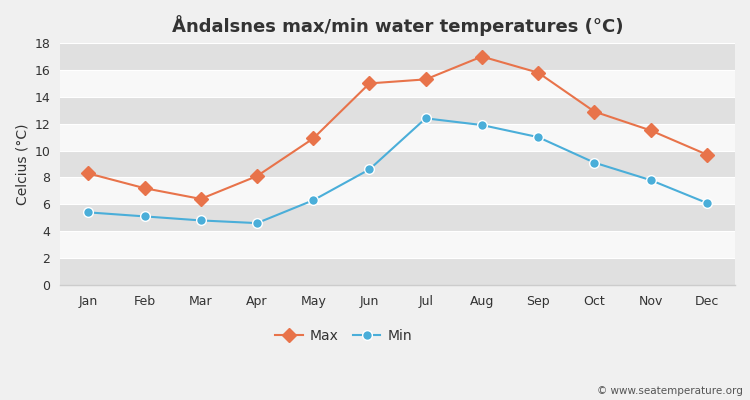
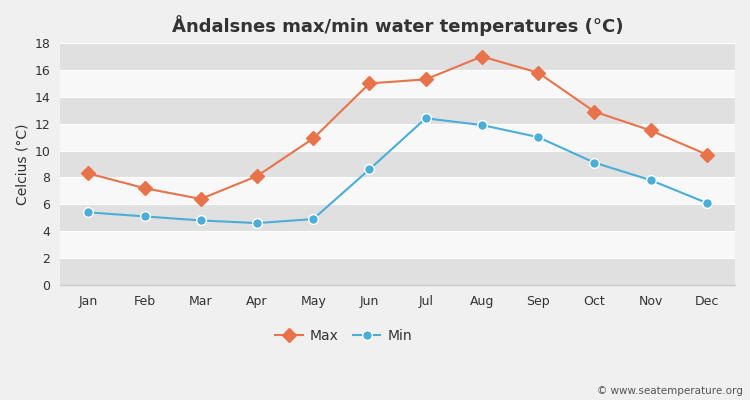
Min/May: 6.3 -> 4.9
